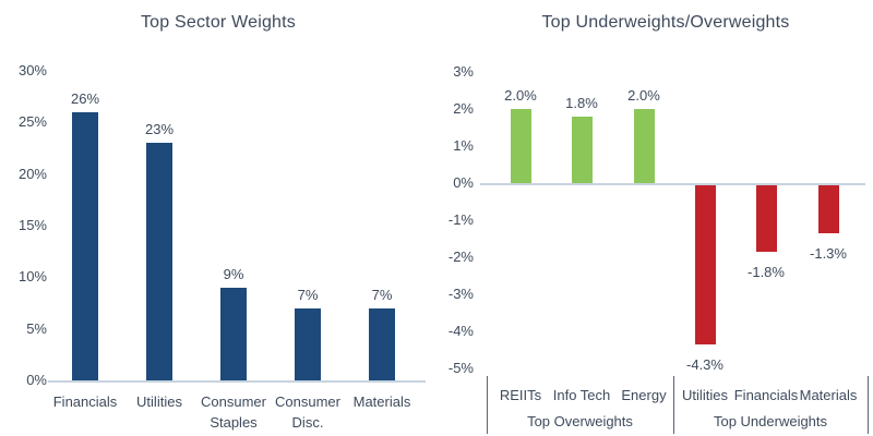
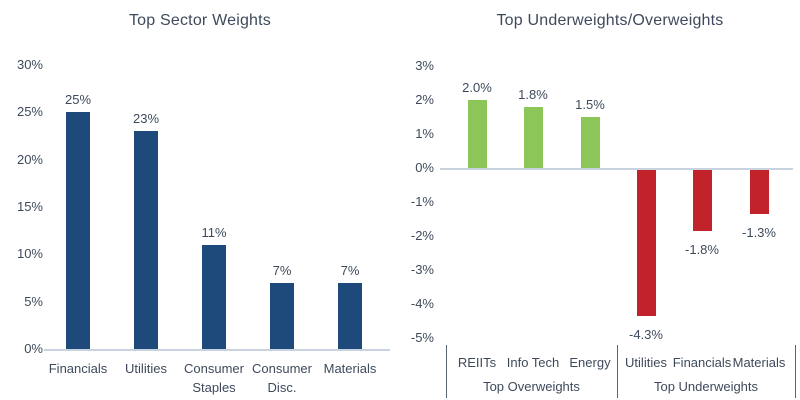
Top Sector Weights/Financials: 26% -> 25%
Top Sector Weights/Consumer Staples: 9% -> 11%
Top Underweights/Overweights/Energy: 2.0% -> 1.5%
